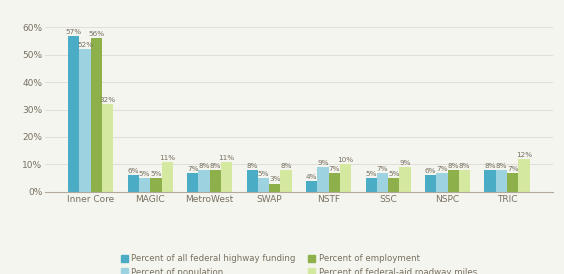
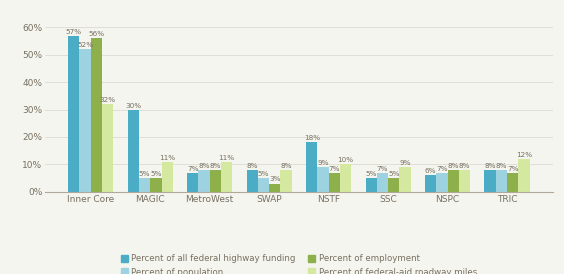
Percent of all federal highway funding/MAGIC: 6% -> 30%
Percent of all federal highway funding/NSTF: 4% -> 18%
